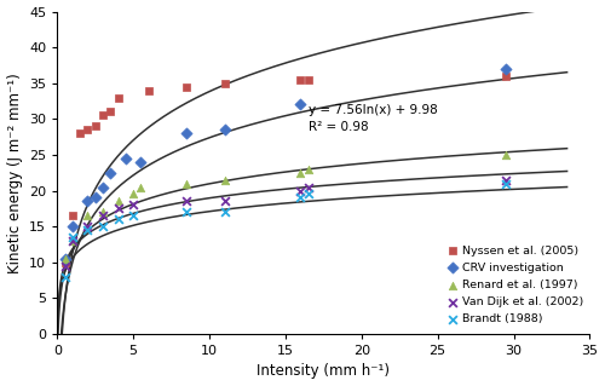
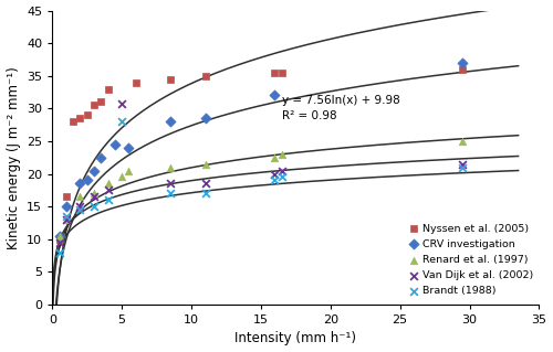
Van Dijk et al. (2002)/5: 18.0 -> 30.8
Brandt (1988)/5: 16.5 -> 28.0
